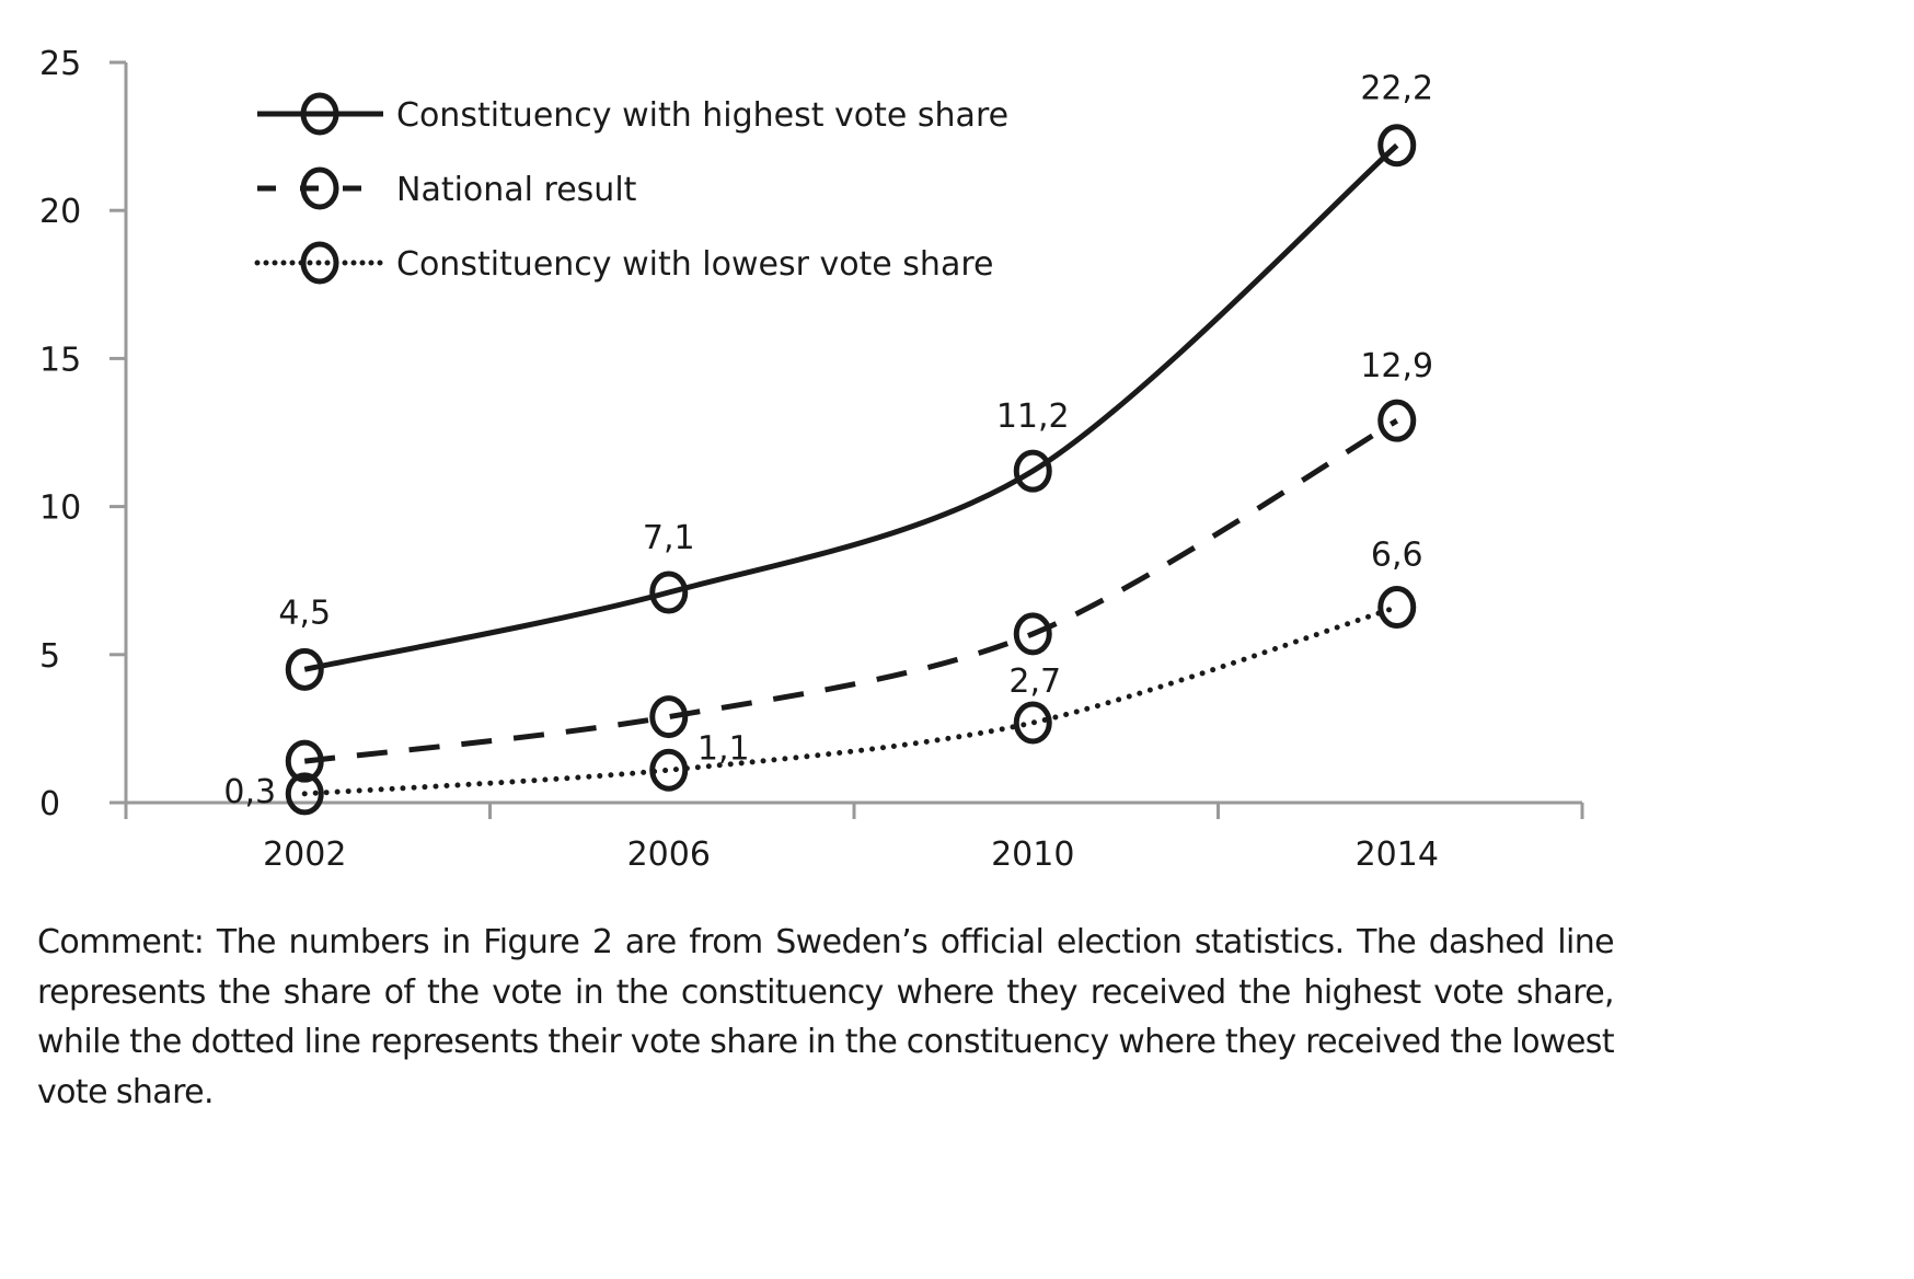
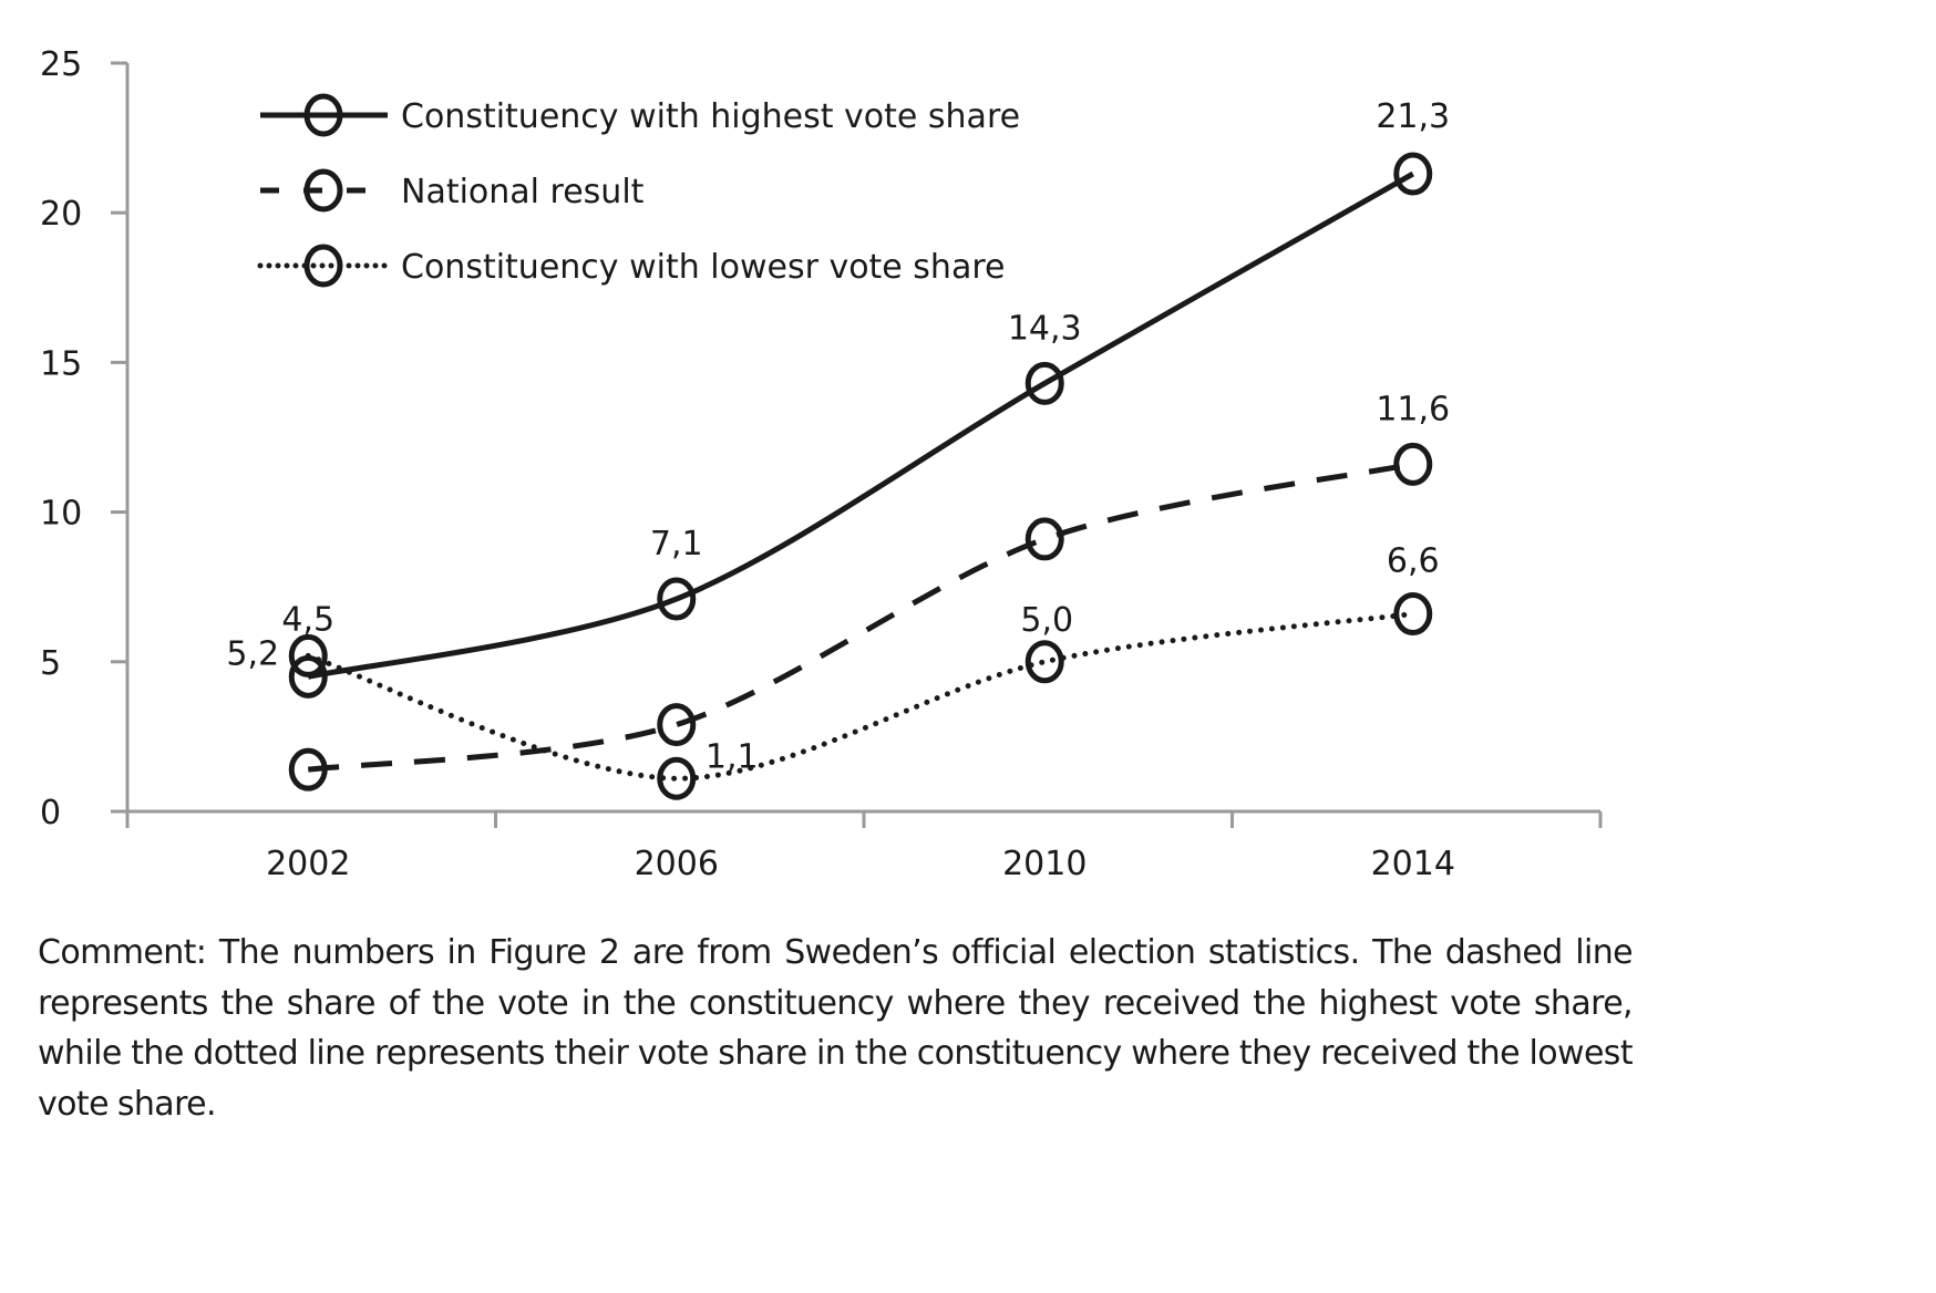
Constituency with lowesr vote share/2002: 0,3 -> 5,2
Constituency with highest vote share/2010: 11,2 -> 14,3
National result/2010: 5.7 -> 9.1
Constituency with lowesr vote share/2010: 2,7 -> 5,0
Constituency with highest vote share/2014: 22,2 -> 21,3
National result/2014: 12,9 -> 11,6
